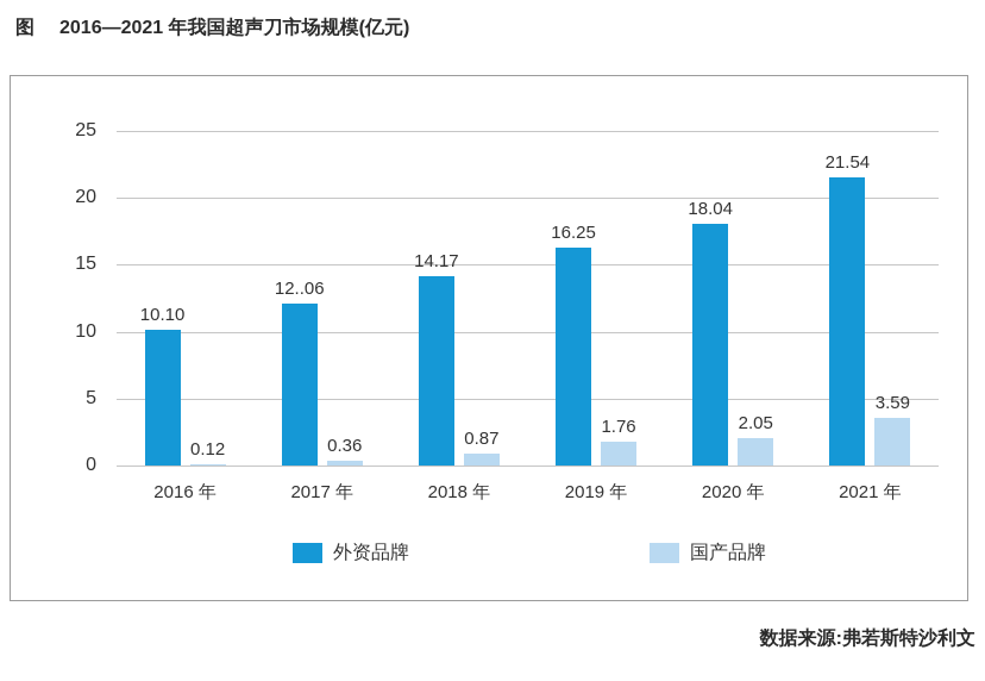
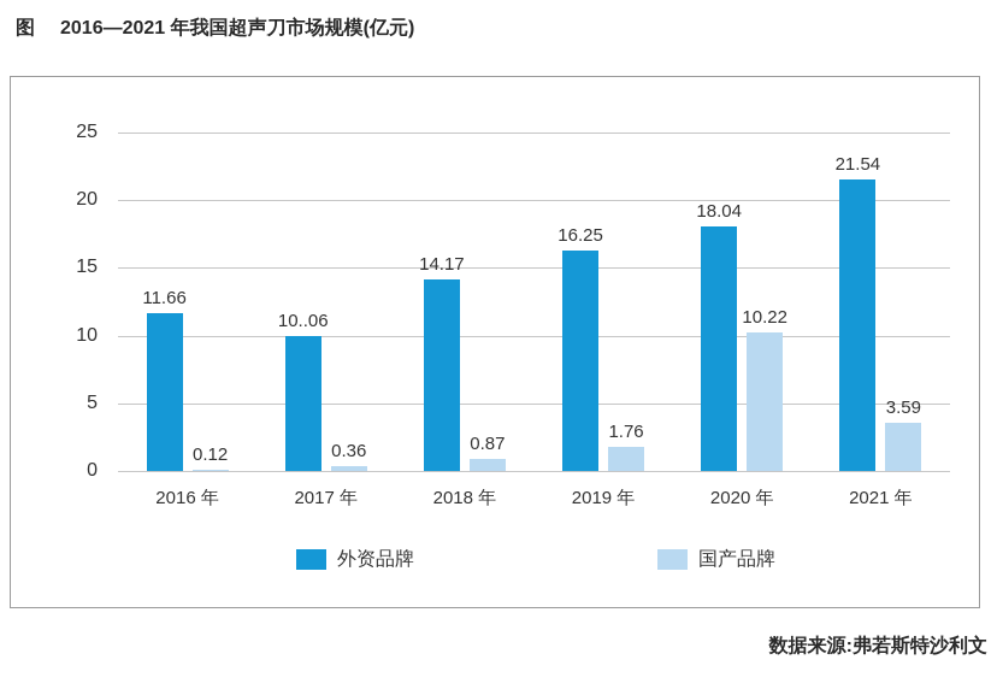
外资品牌/2016 年: 10.10 -> 11.66
外资品牌/2017 年: 12 -> 10
国产品牌/2020 年: 2.05 -> 10.22
